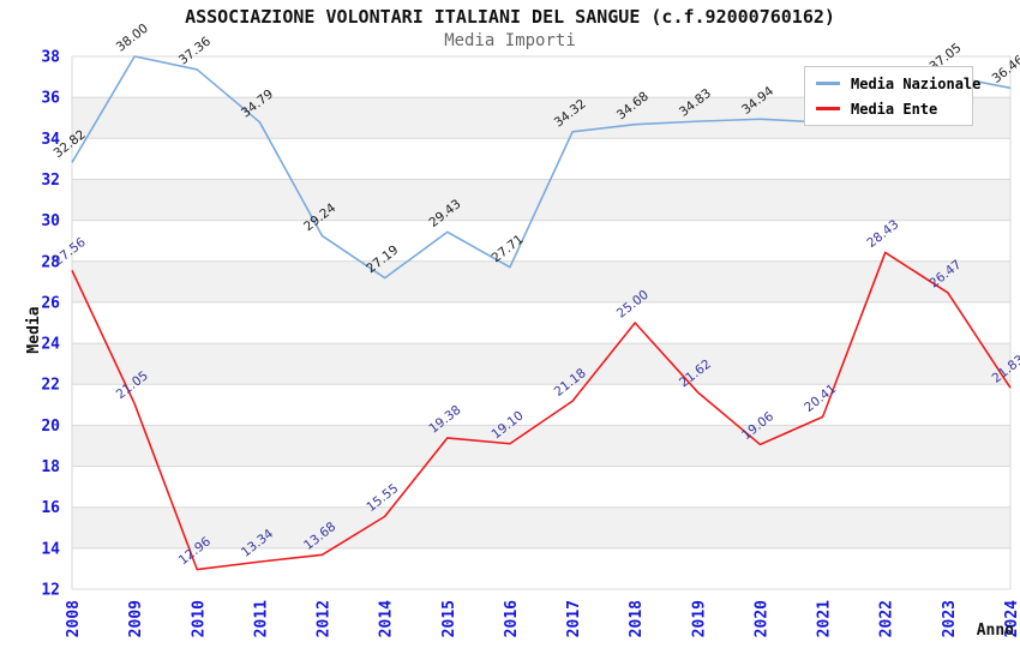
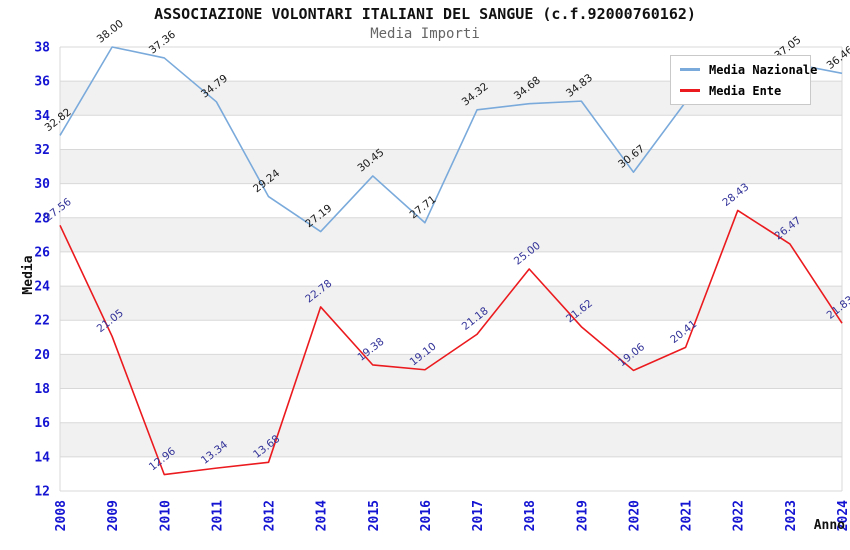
Media Ente/2014: 15.55 -> 22.78
Media Nazionale/2015: 29.43 -> 30.45
Media Nazionale/2020: 34.94 -> 30.67
